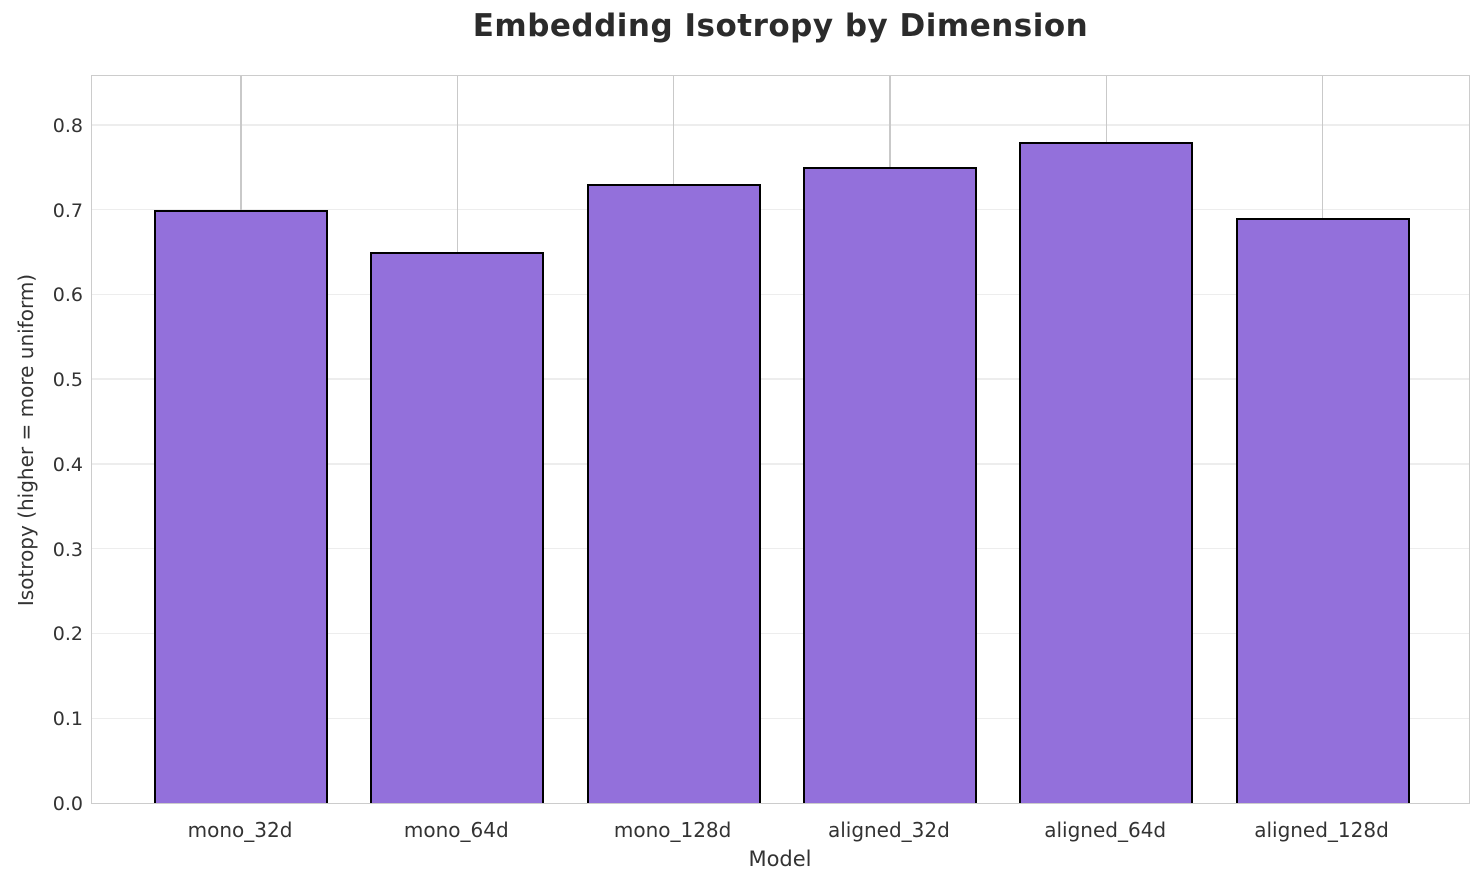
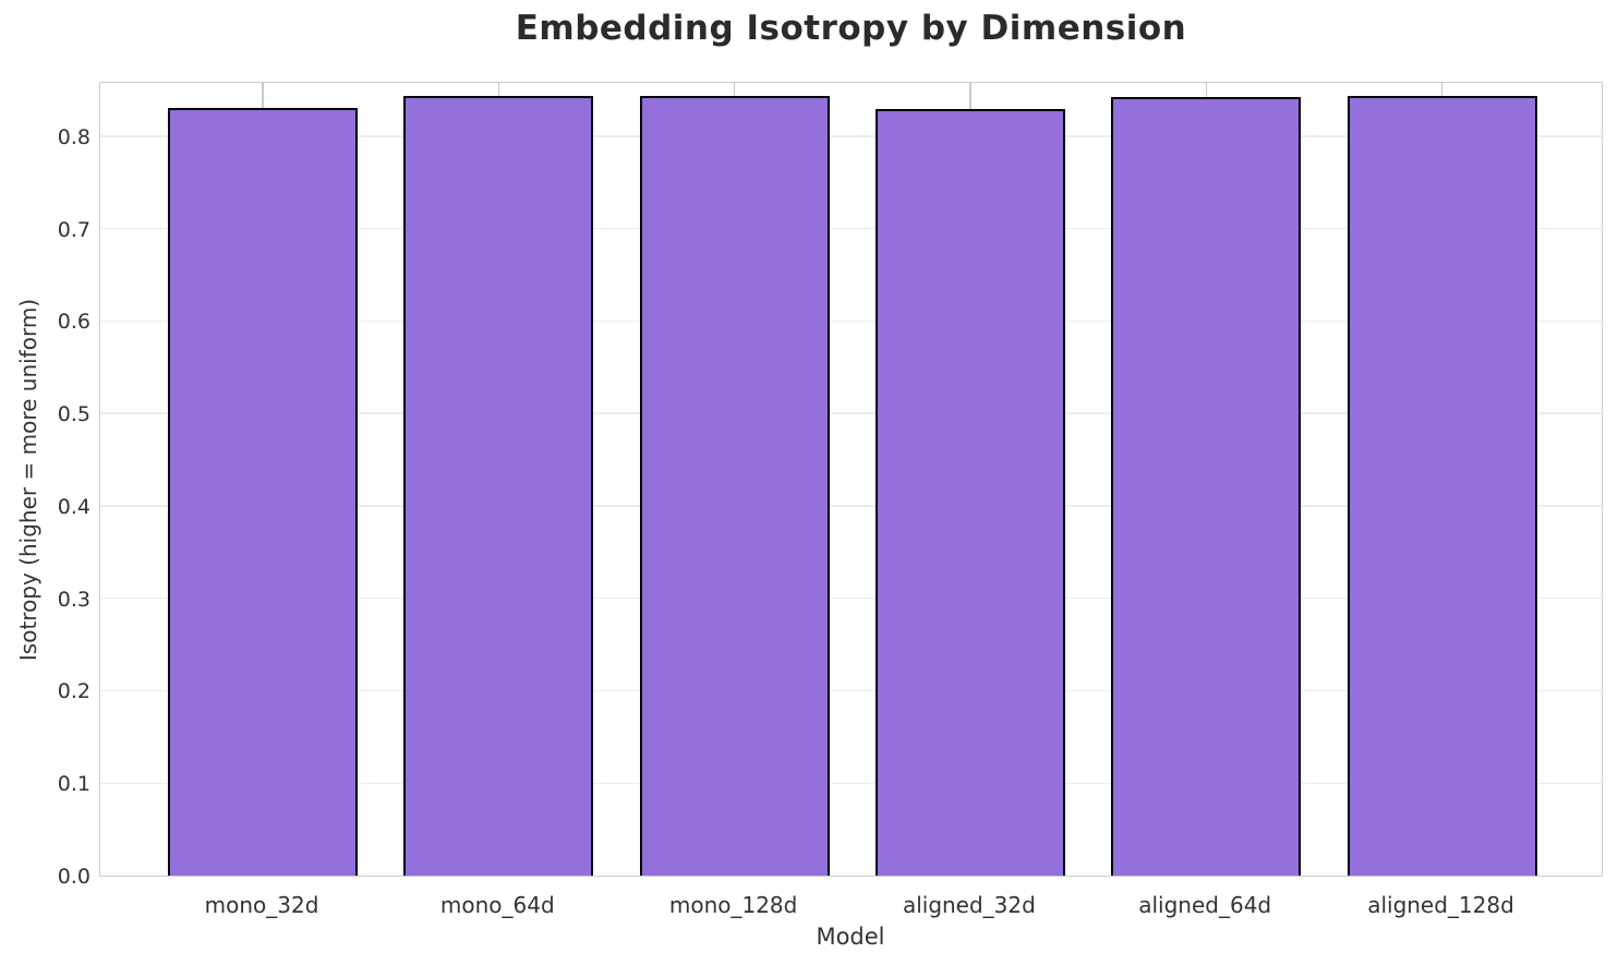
mono_32d: 0.70 -> 0.83
mono_64d: 0.65 -> 0.84
mono_128d: 0.73 -> 0.84
aligned_32d: 0.75 -> 0.83
aligned_64d: 0.78 -> 0.84
aligned_128d: 0.69 -> 0.84
